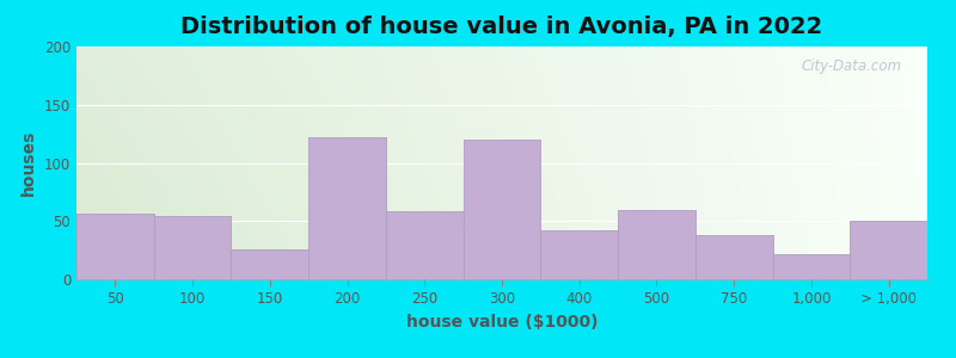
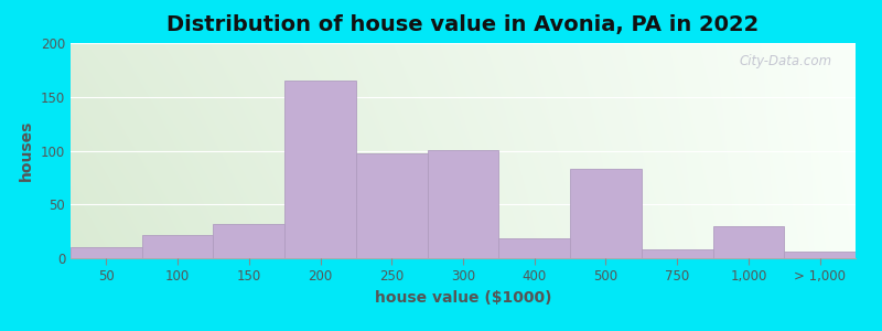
50: 56 -> 10
100: 54 -> 22
150: 26 -> 32
200: 122 -> 165
250: 58 -> 97
300: 120 -> 101
400: 42 -> 18
500: 60 -> 83
750: 38 -> 8
1,000: 22 -> 30
> 1,000: 50 -> 6
